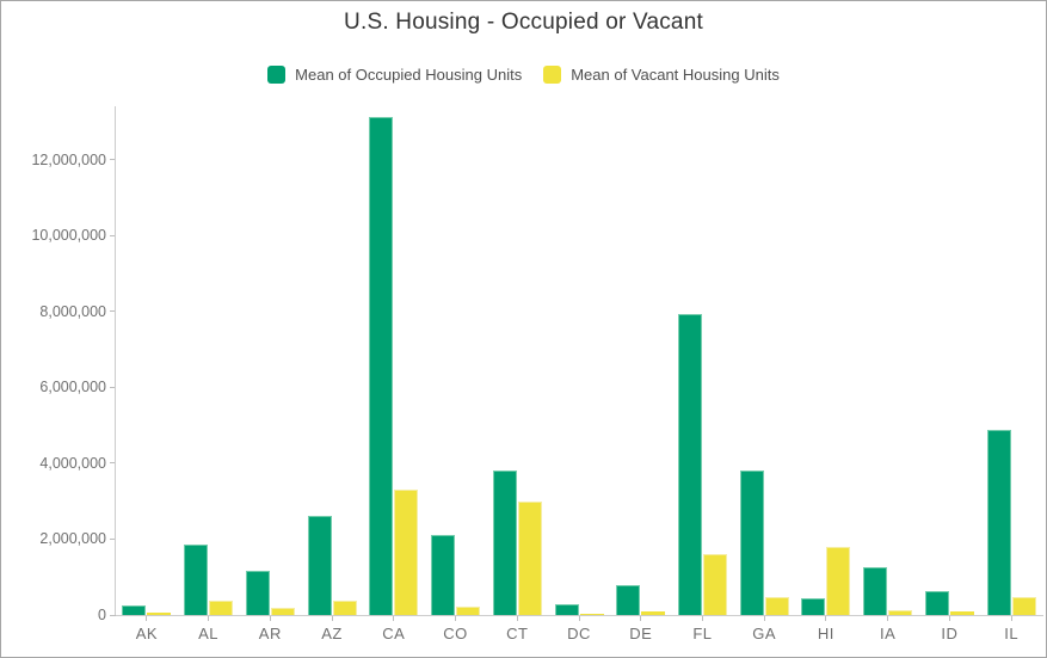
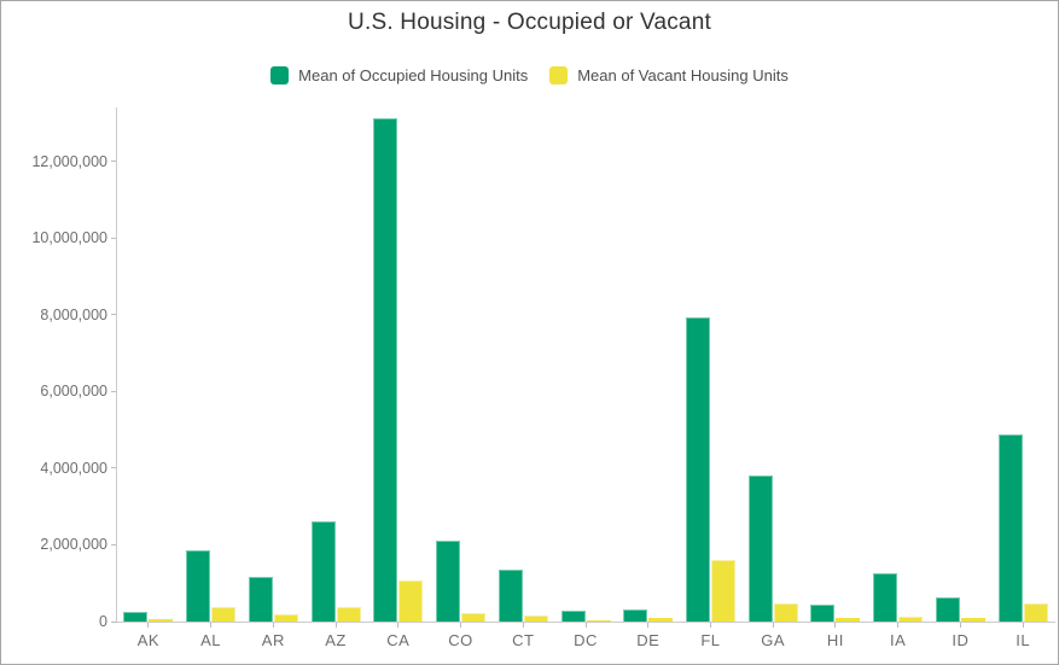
Mean of Vacant Housing Units/CA: 3300000 -> 1100000
Mean of Occupied Housing Units/CT: 3800000 -> 1400000
Mean of Vacant Housing Units/CT: 3000000 -> 200000
Mean of Occupied Housing Units/DE: 800000 -> 300000
Mean of Vacant Housing Units/HI: 1800000 -> 100000
